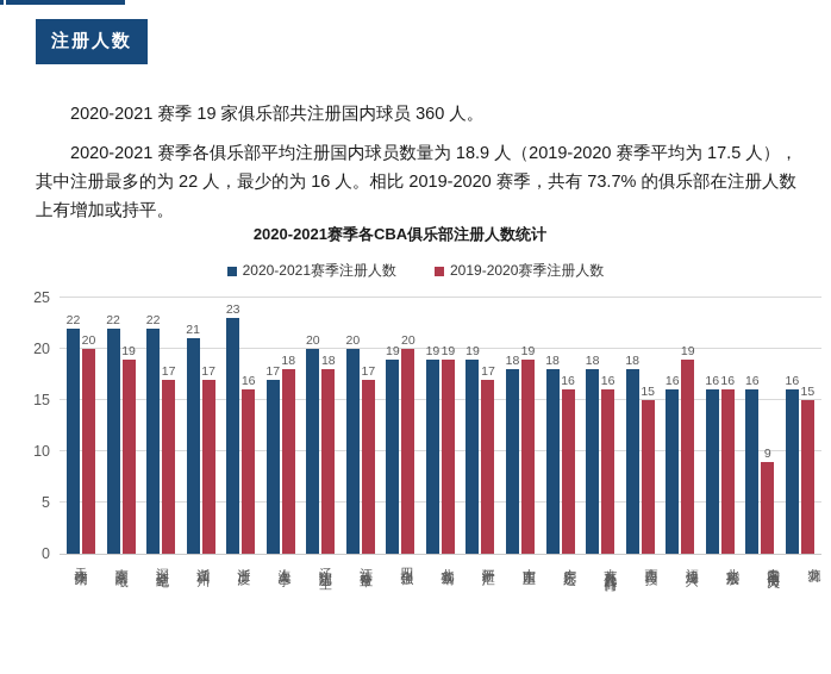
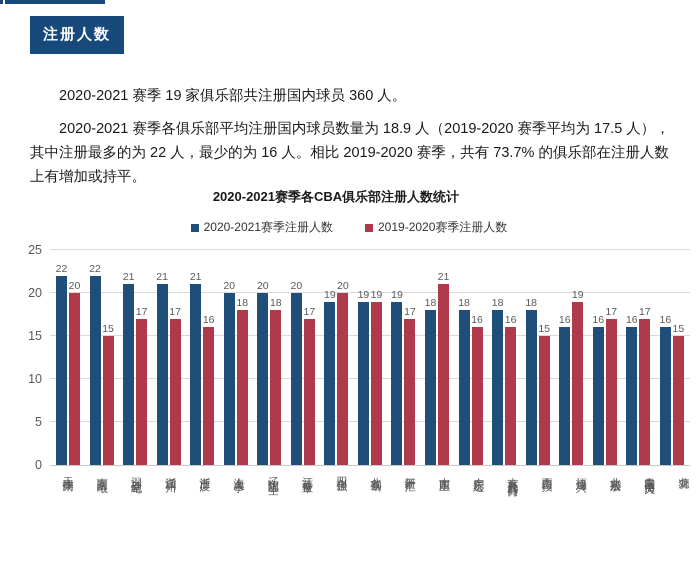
2019-2020赛季注册人数/南京同曦: 19 -> 15
2020-2021赛季注册人数/深圳新世纪: 22 -> 21
2020-2021赛季注册人数/浙江广厦: 23 -> 21
2020-2021赛季注册人数/上海久事: 17 -> 20
2019-2020赛季注册人数/山东西王: 19 -> 21
2019-2020赛季注册人数/北京控股: 16 -> 17
2019-2020赛季注册人数/青岛国信海天: 9 -> 17
